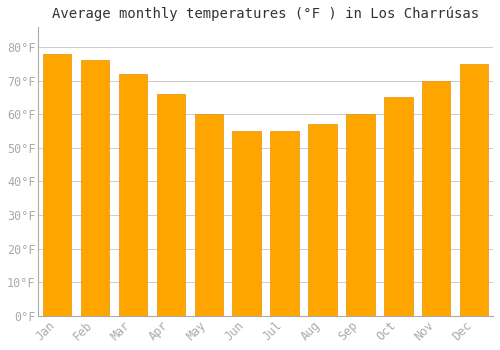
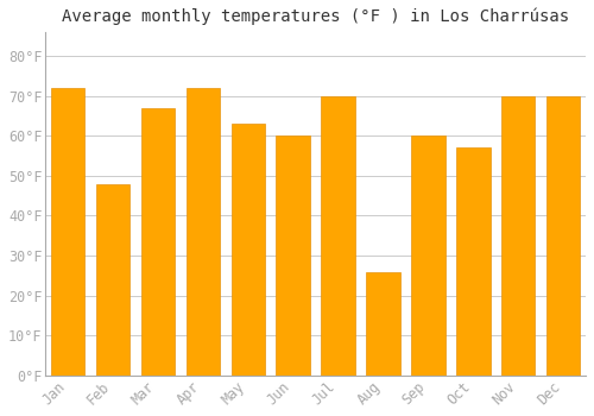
Jan: 78°F -> 72°F
Feb: 76°F -> 48°F
Mar: 72°F -> 67°F
Apr: 66°F -> 72°F
May: 60°F -> 63°F
Jun: 55°F -> 60°F
Jul: 55°F -> 70°F
Aug: 57°F -> 26°F
Oct: 65°F -> 57°F
Dec: 75°F -> 70°F
